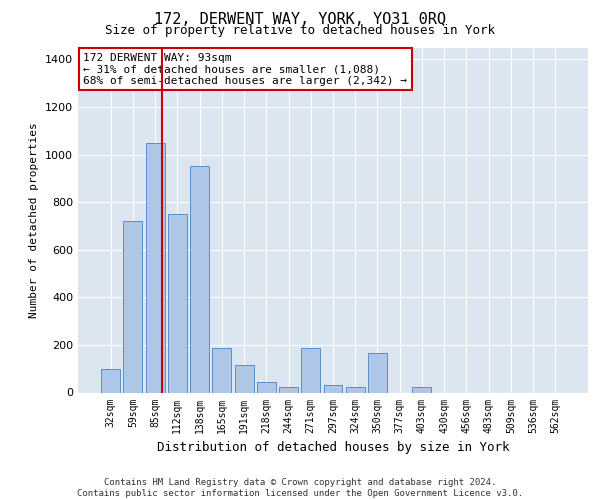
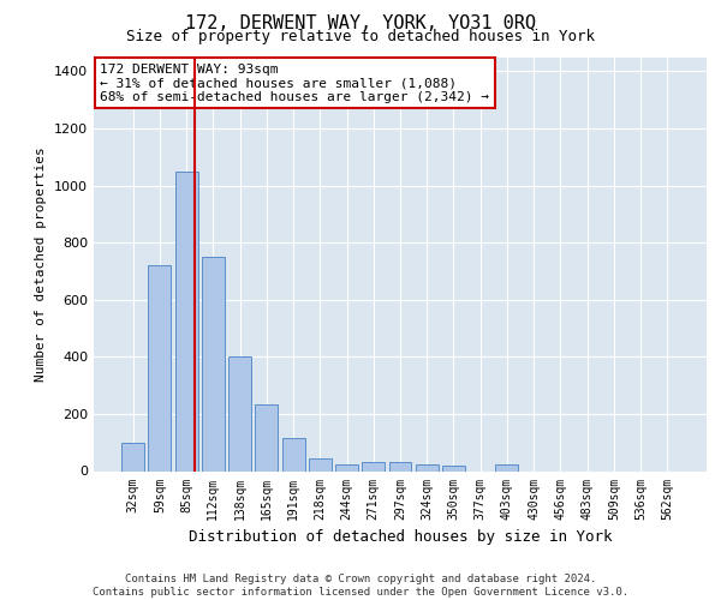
138sqm: 950 -> 400
165sqm: 185 -> 235
271sqm: 185 -> 30
350sqm: 165 -> 20
